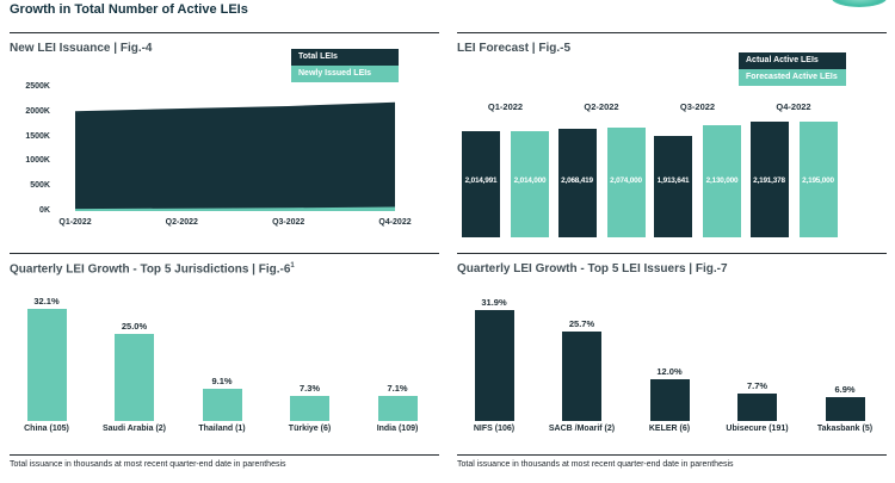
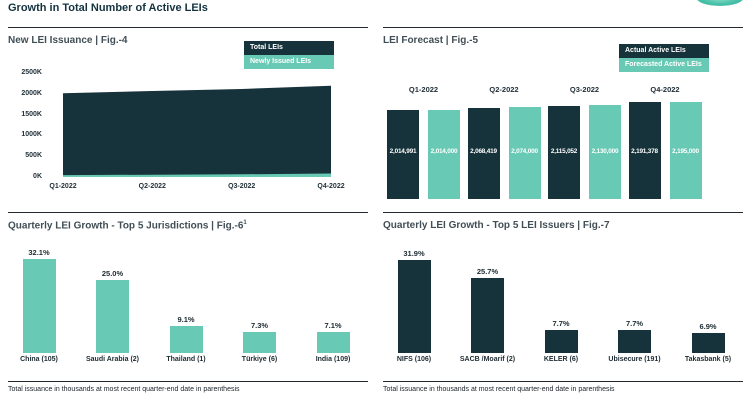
LEI Forecast | Fig.-5/Actual Active LEIs/Q3-2022: 1,913,641 -> 2,115,052
Quarterly LEI Growth - Top 5 LEI Issuers | Fig.-7/KELER (6): 12.0% -> 7.7%
